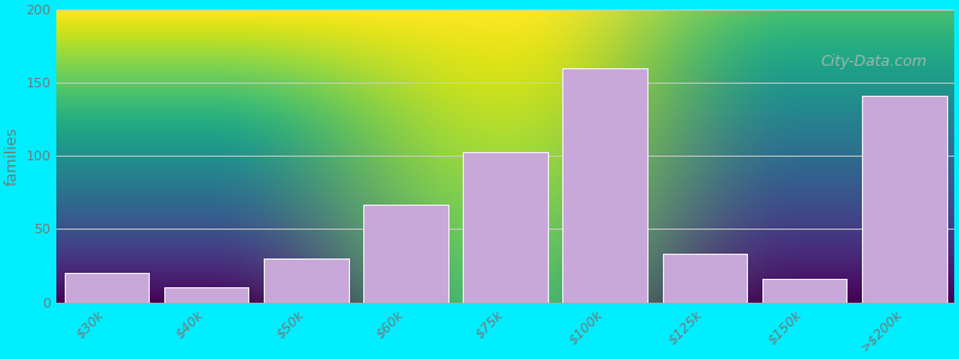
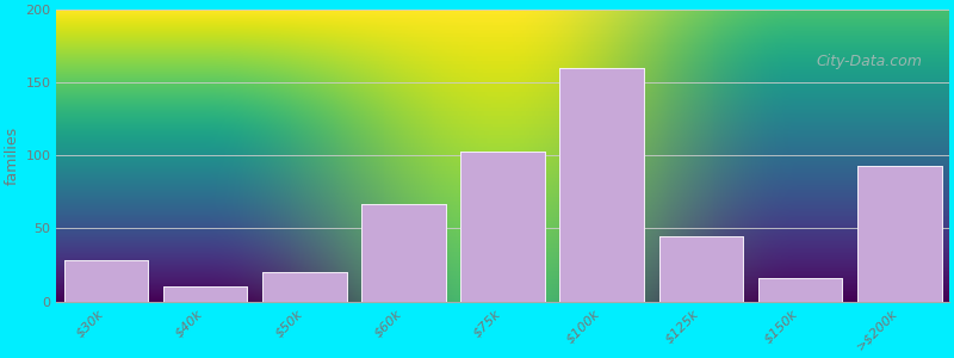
$30k: 20 -> 28
$50k: 30 -> 20
$125k: 33 -> 45
>$200k: 141 -> 93
